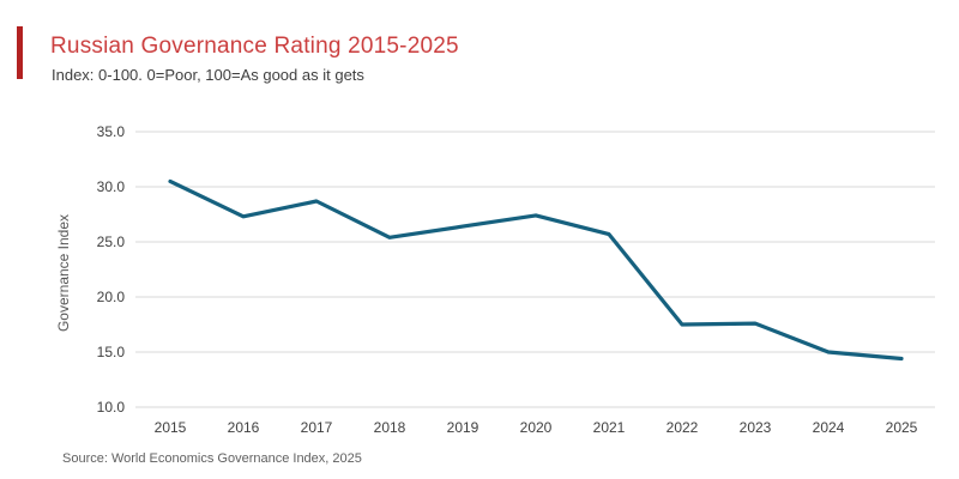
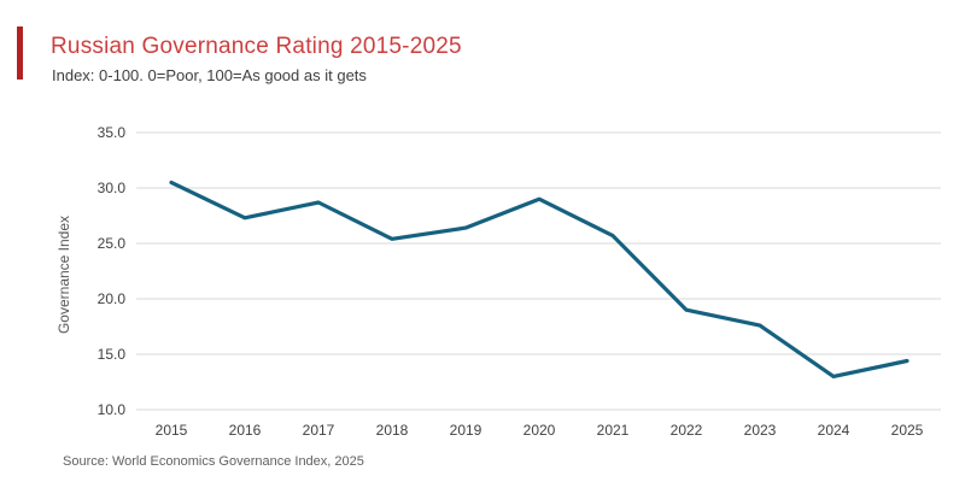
2020: 27 -> 29
2022: 18 -> 19
2024: 15 -> 13
